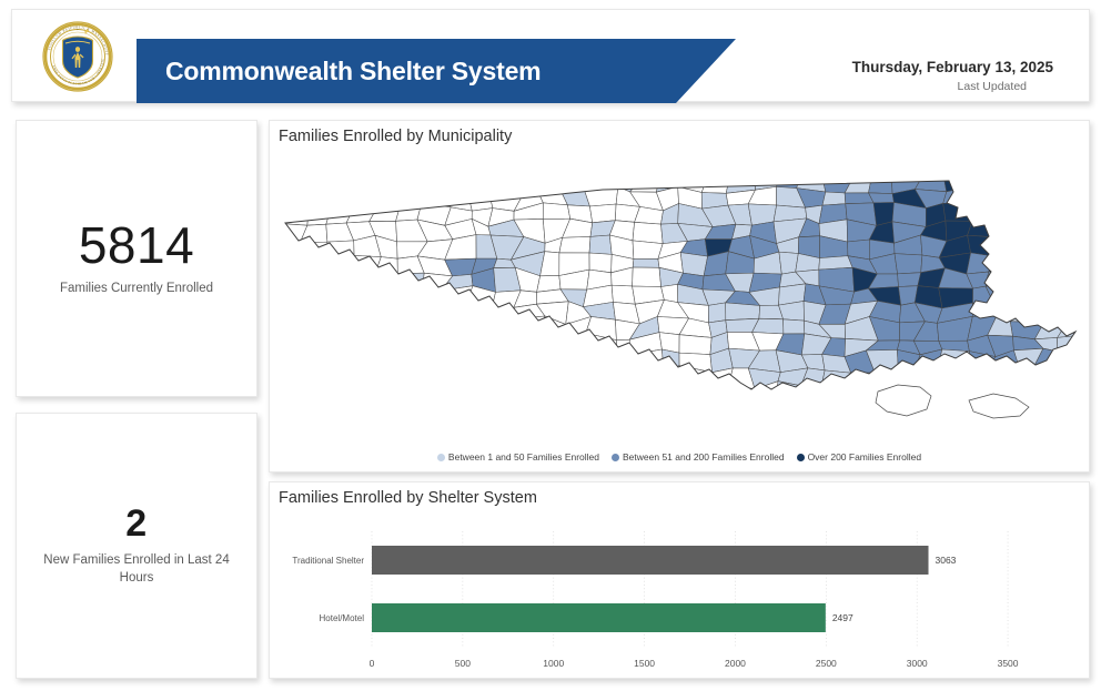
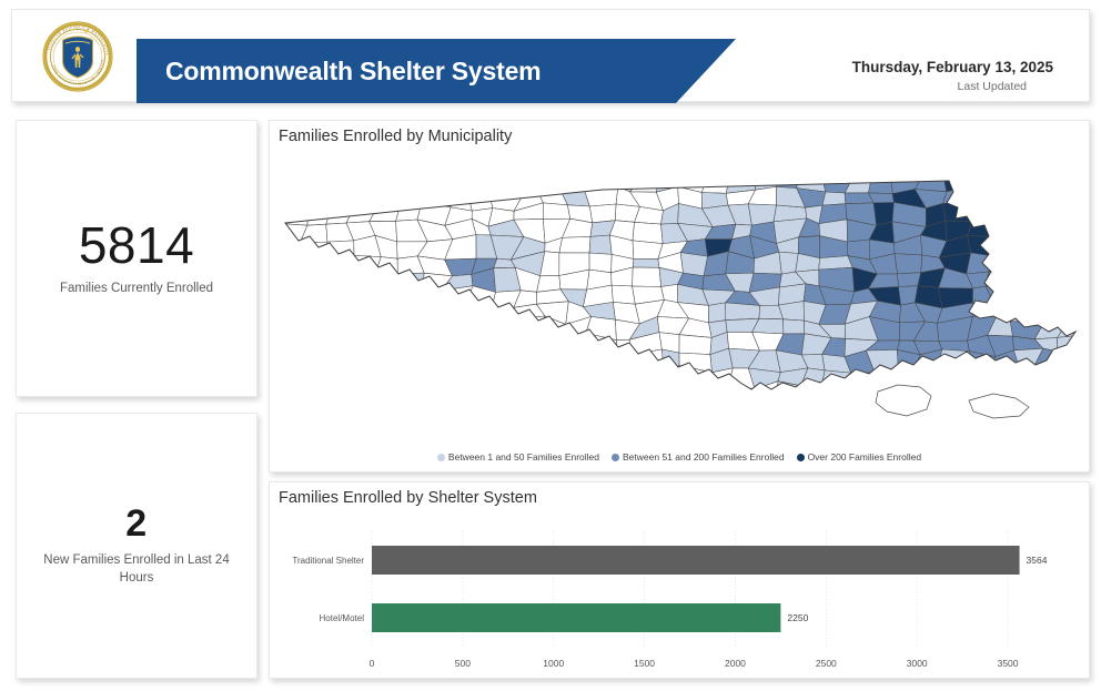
Traditional Shelter: 3063 -> 3564
Hotel/Motel: 2497 -> 2250
